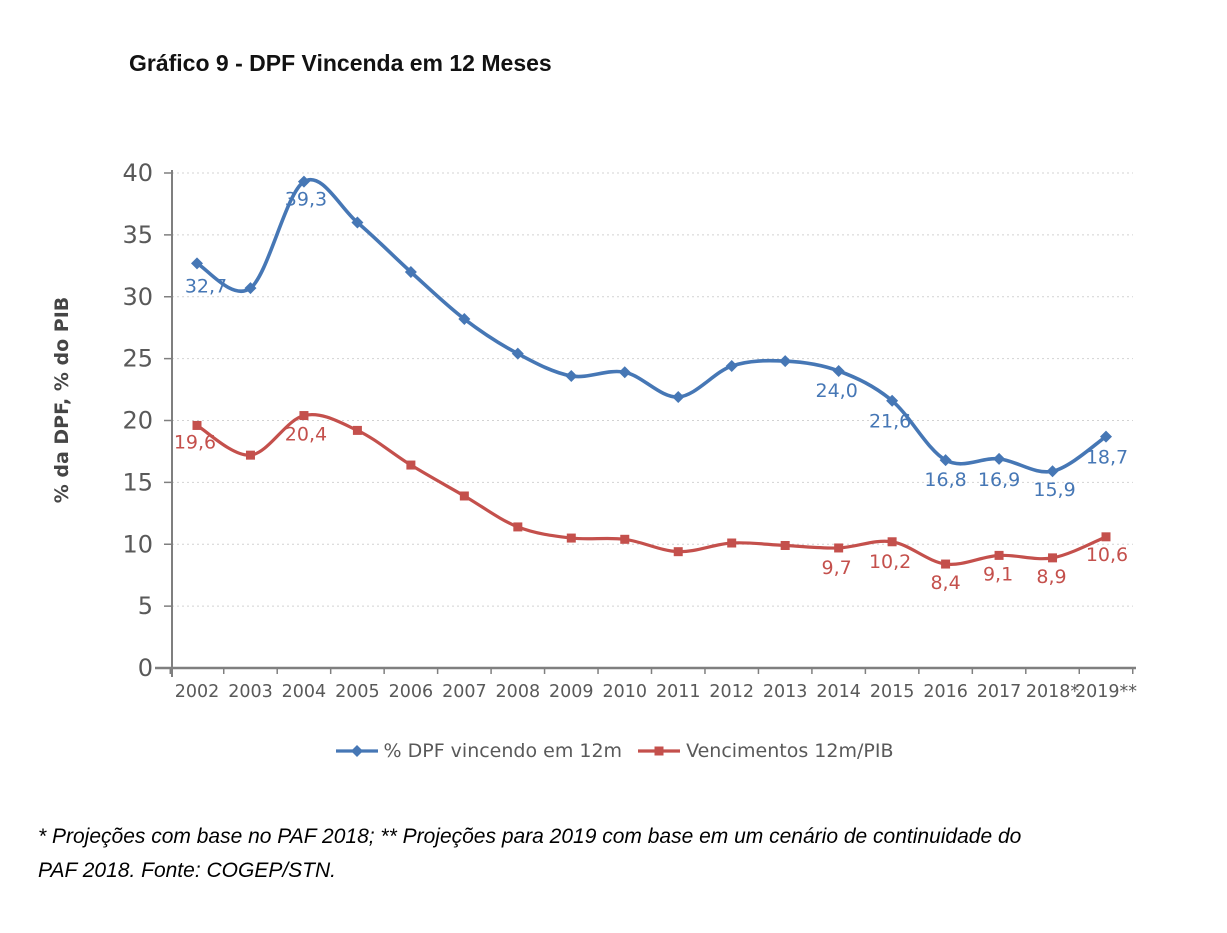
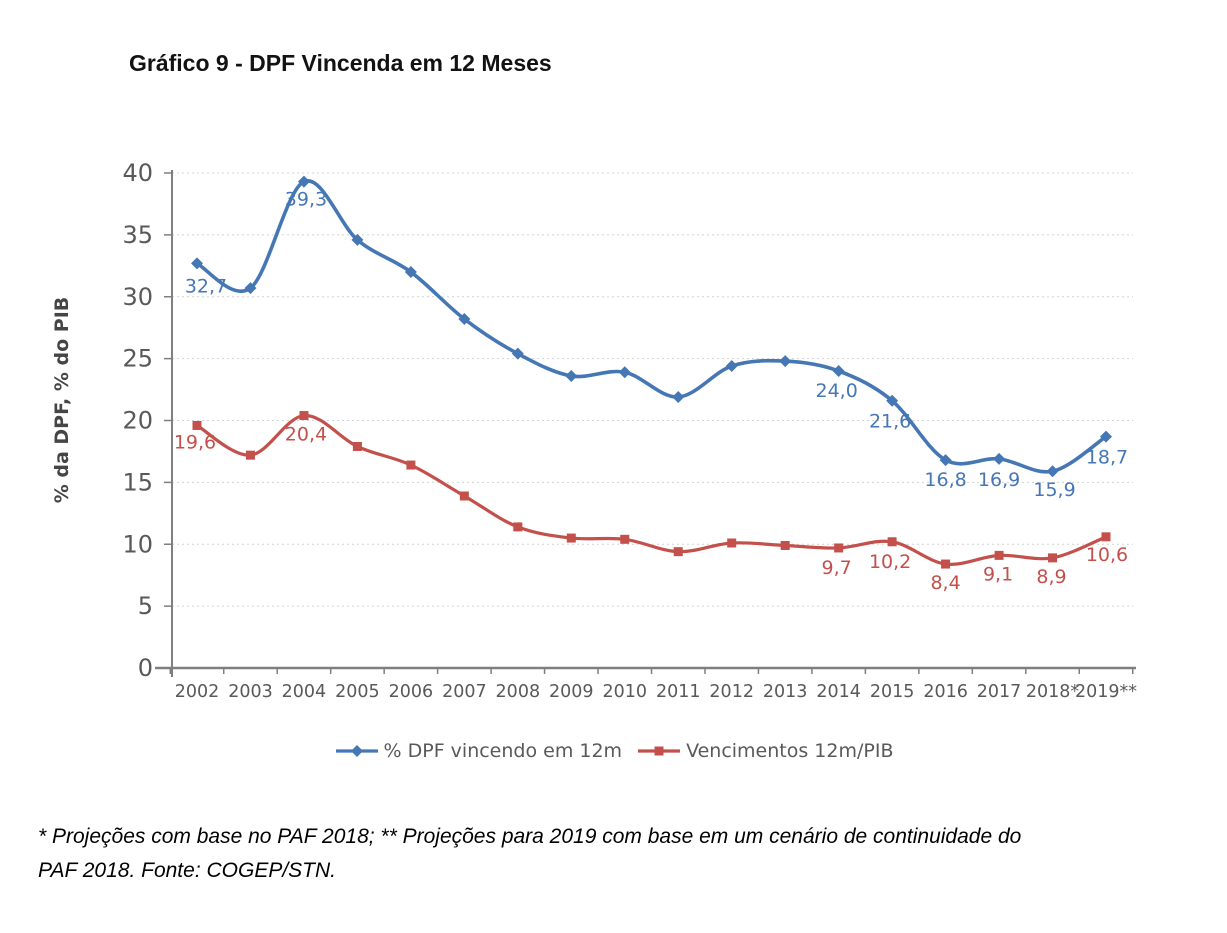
% DPF vincendo em 12m/2005: 36.0 -> 34.6
Vencimentos 12m/PIB/2005: 19.2 -> 17.9
